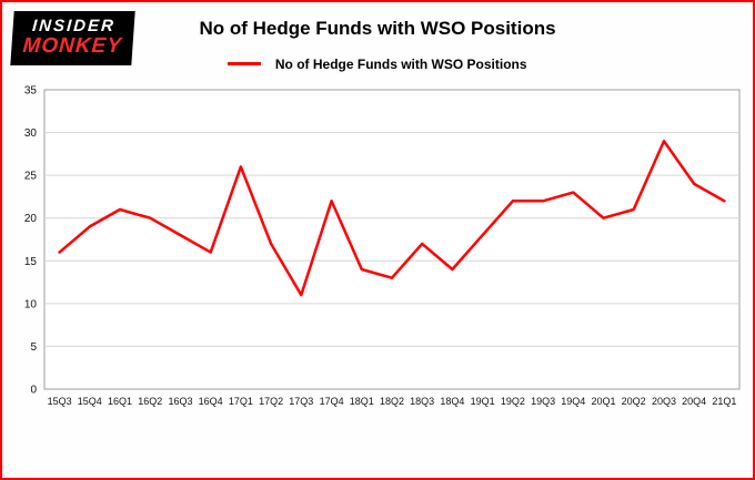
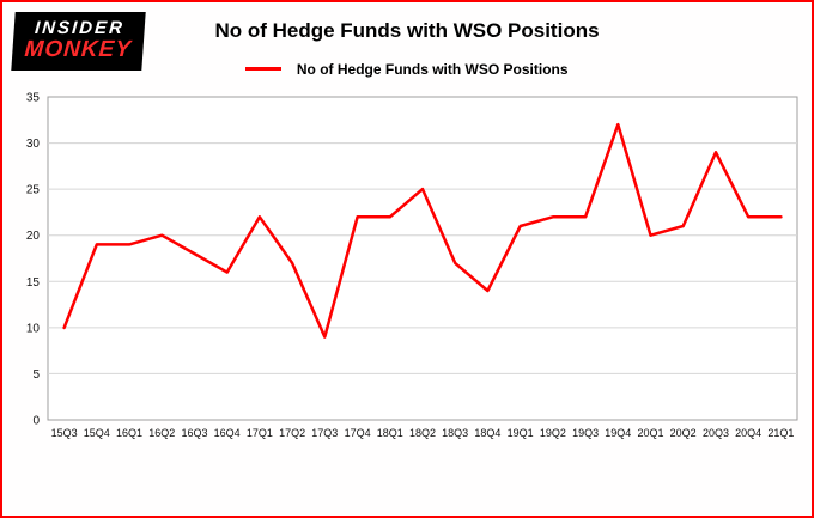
15Q3: 16 -> 10
16Q1: 21 -> 19
17Q1: 26 -> 22
17Q3: 11 -> 9
18Q1: 14 -> 22
18Q2: 13 -> 25
19Q1: 18 -> 21
19Q4: 23 -> 32
20Q4: 24 -> 22
